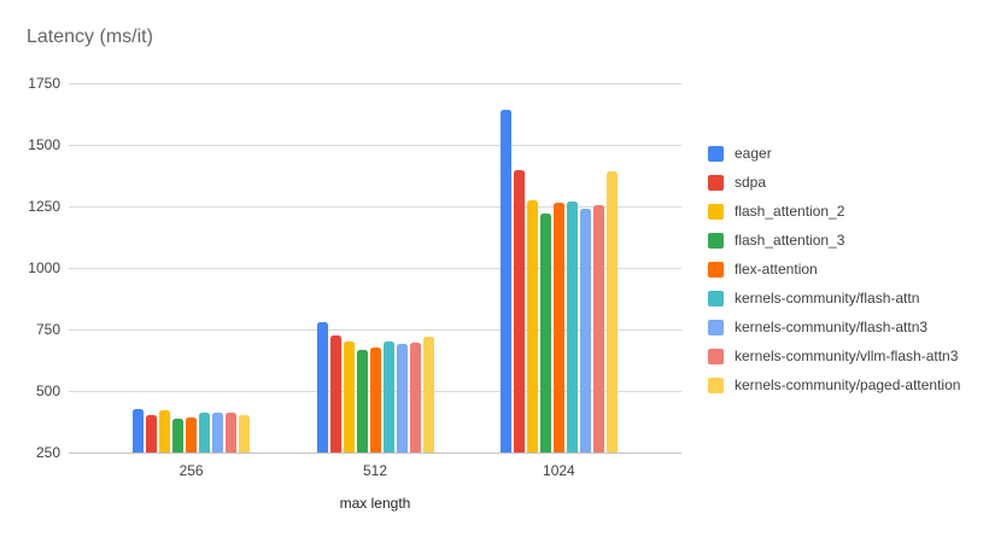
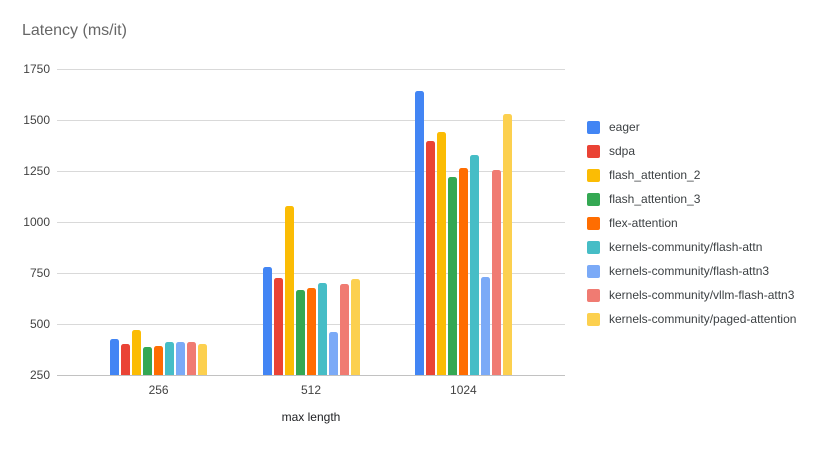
flash_attention_2/256: 420 -> 470
flash_attention_2/512: 700 -> 1080
kernels-community/flash-attn3/512: 690 -> 460
flash_attention_2/1024: 1280 -> 1440
kernels-community/flash-attn/1024: 1270 -> 1330
kernels-community/flash-attn3/1024: 1240 -> 730
kernels-community/paged-attention/1024: 1390 -> 1530
